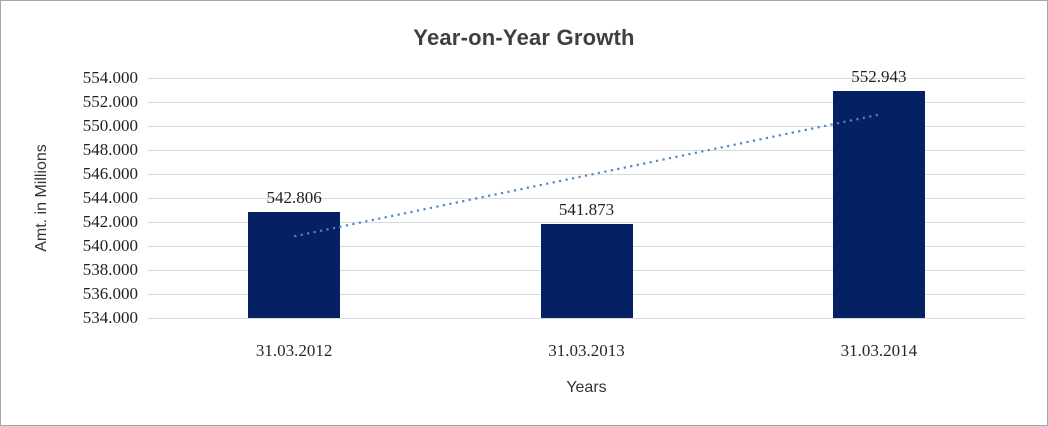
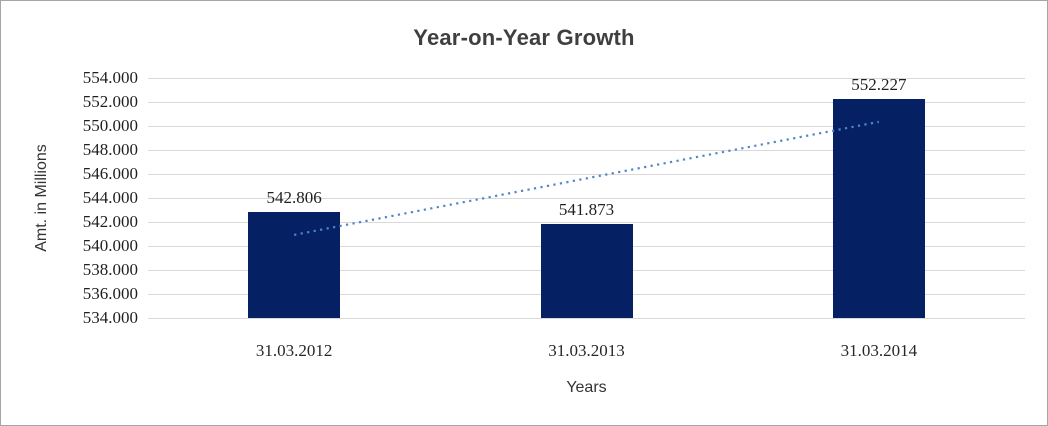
31.03.2014: 552.943 -> 552.227
